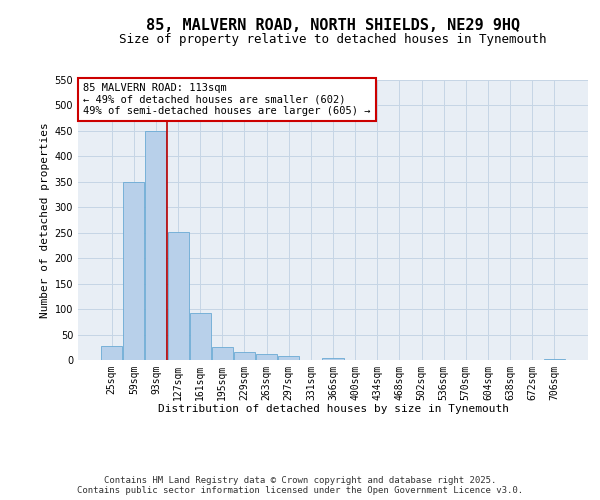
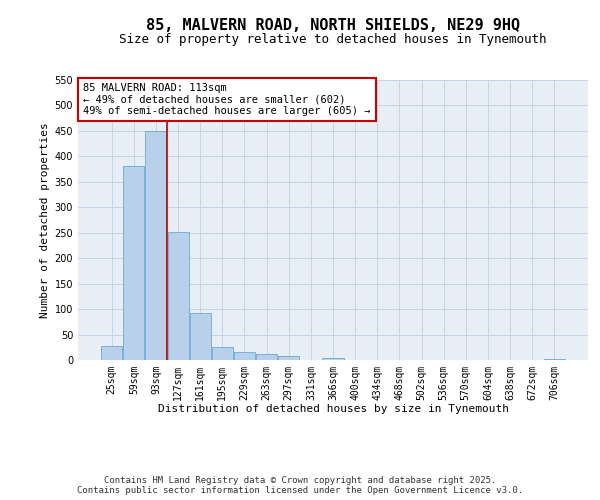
59sqm: 350 -> 382
